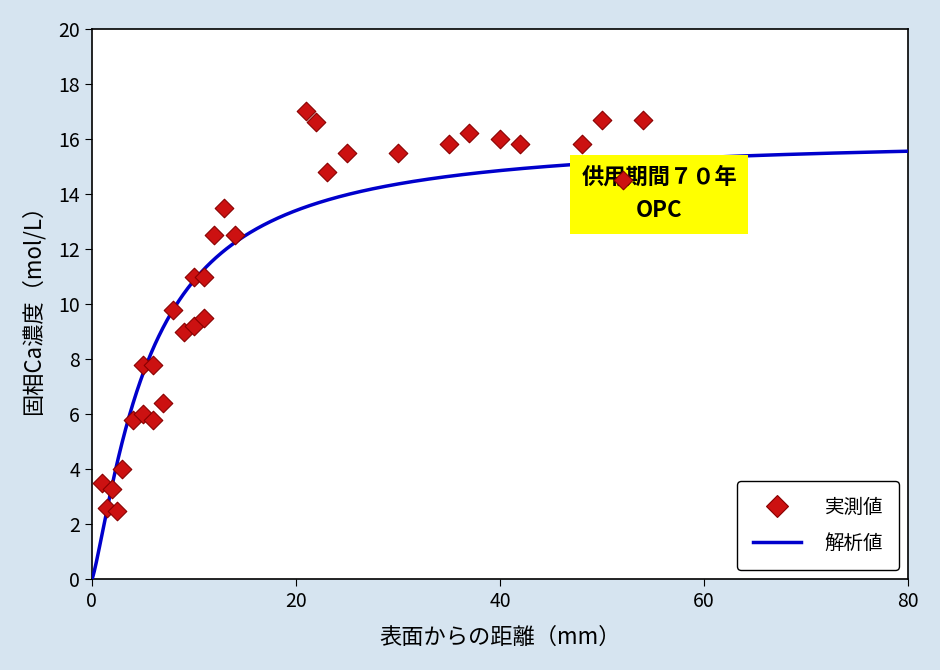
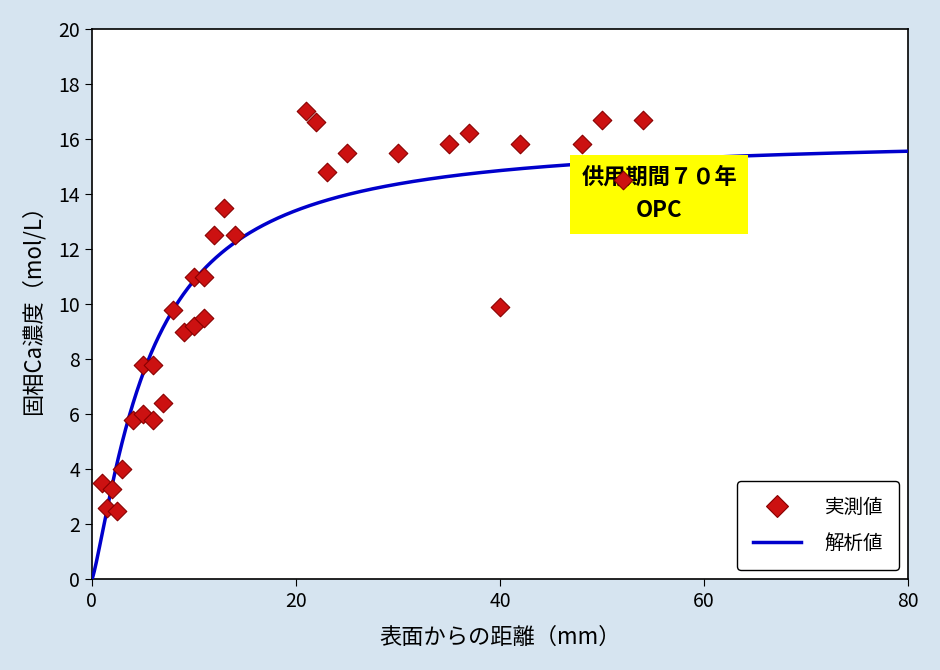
実測値/40: 16.0 -> 9.9
